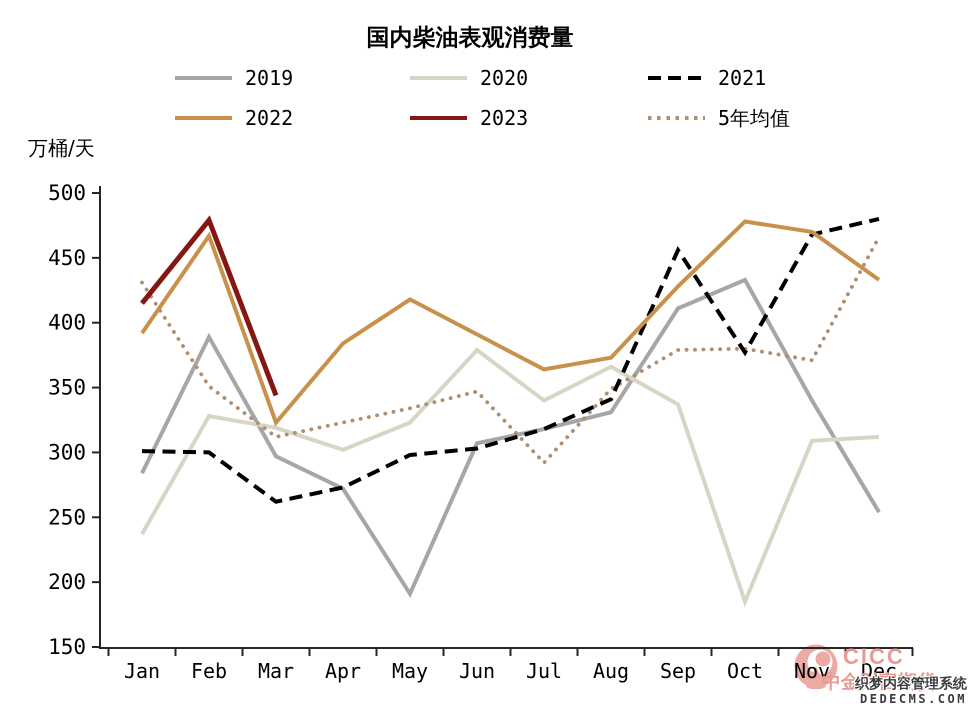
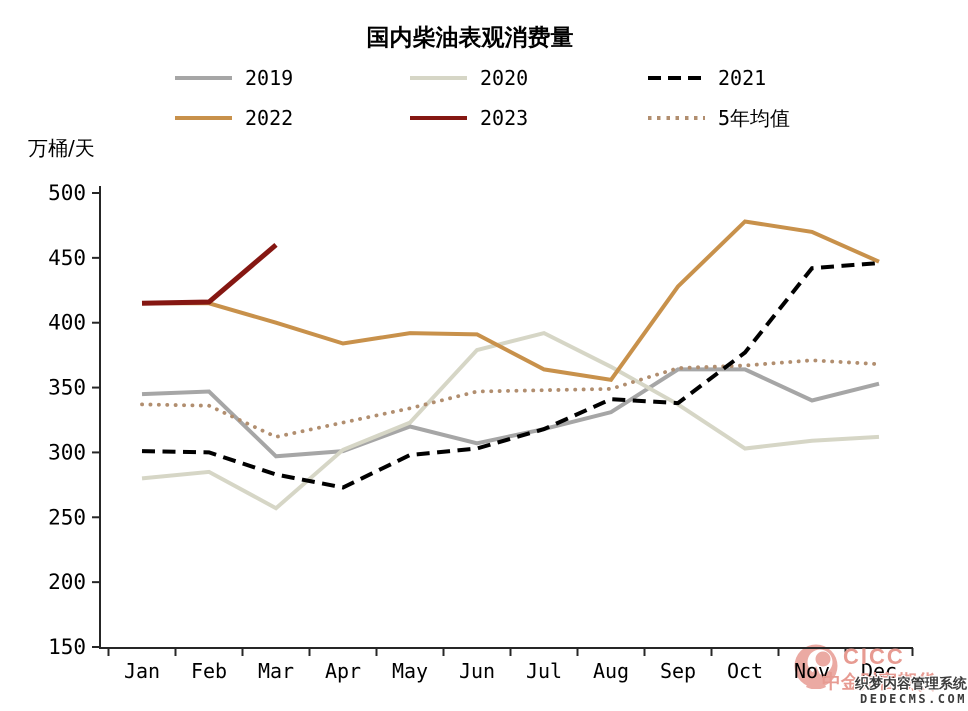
2019/Jan: 284 -> 345
2020/Jan: 237 -> 280
2022/Jan: 392 -> 415
5年均值/Jan: 431 -> 337
2019/Feb: 389 -> 347
2020/Feb: 328 -> 285
2022/Feb: 467 -> 415
2023/Feb: 479 -> 416
5年均值/Feb: 351 -> 336
2020/Mar: 319 -> 257
2021/Mar: 262 -> 283
2022/Mar: 323 -> 400
2023/Mar: 344 -> 460
2019/Apr: 272 -> 301
2019/May: 191 -> 320
2022/May: 418 -> 392
2020/Jul: 340 -> 392
5年均值/Jul: 292 -> 348
2022/Aug: 373 -> 356
2019/Sep: 411 -> 364
2021/Sep: 456 -> 338
5年均值/Sep: 379 -> 365
2019/Oct: 433 -> 364
2020/Oct: 185 -> 303
5年均值/Oct: 380 -> 367
2021/Nov: 468 -> 442
2019/Dec: 254 -> 353
2021/Dec: 480 -> 446
2022/Dec: 433 -> 447
5年均值/Dec: 466 -> 368
